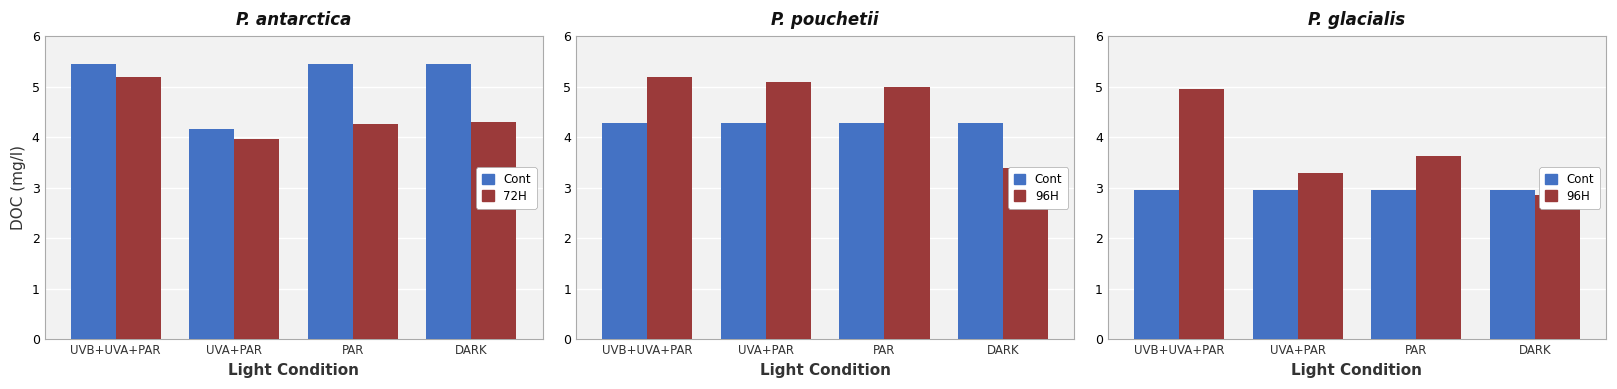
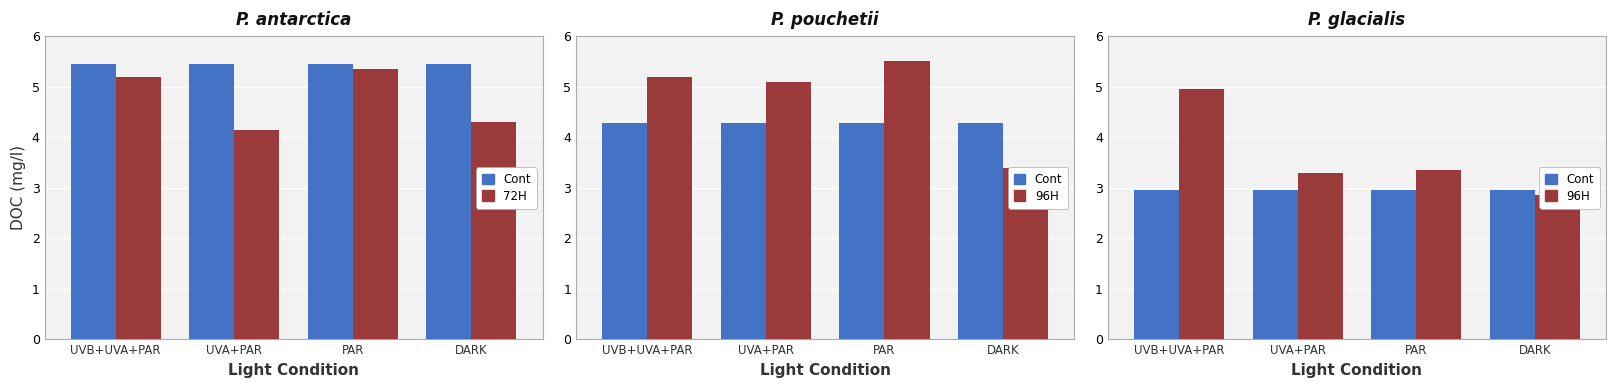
P. antarctica/Cont/UVA+PAR: 4.16 -> 5.45
P. antarctica/72H/UVA+PAR: 3.96 -> 4.15
P. antarctica/72H/PAR: 4.26 -> 5.35
P. pouchetii/96H/PAR: 5.0 -> 5.5
P. glacialis/96H/PAR: 3.64 -> 3.35
